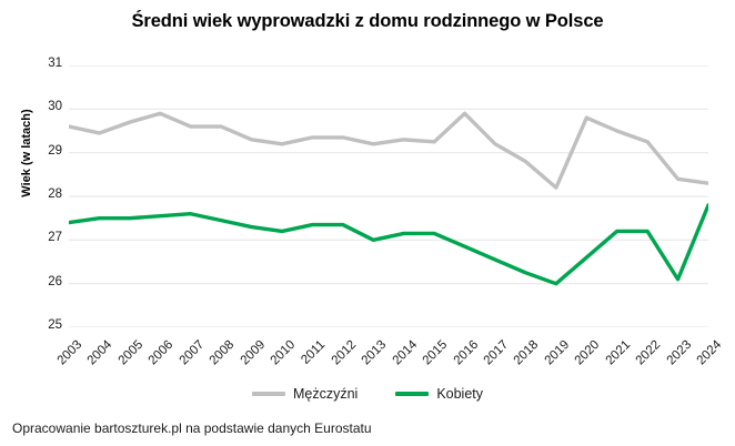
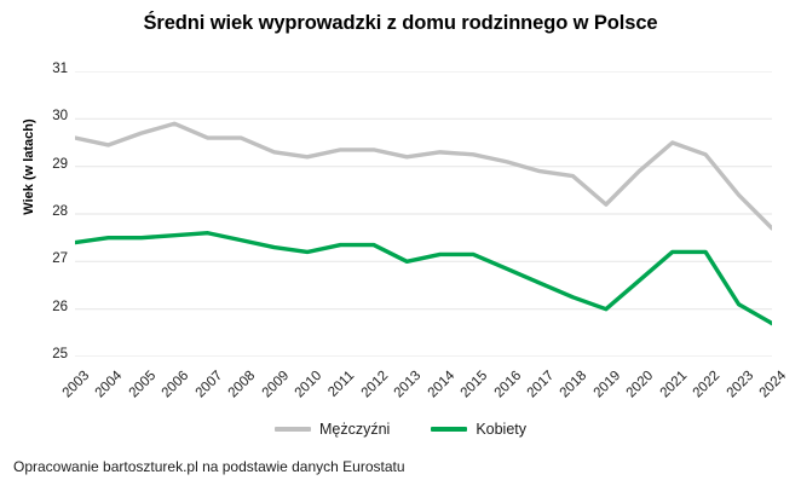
Mężczyźni/2016: 29.9 -> 29.1
Mężczyźni/2017: 29.2 -> 28.9
Mężczyźni/2020: 29.8 -> 28.9
Mężczyźni/2024: 28.3 -> 27.7
Kobiety/2024: 27.8 -> 25.7
